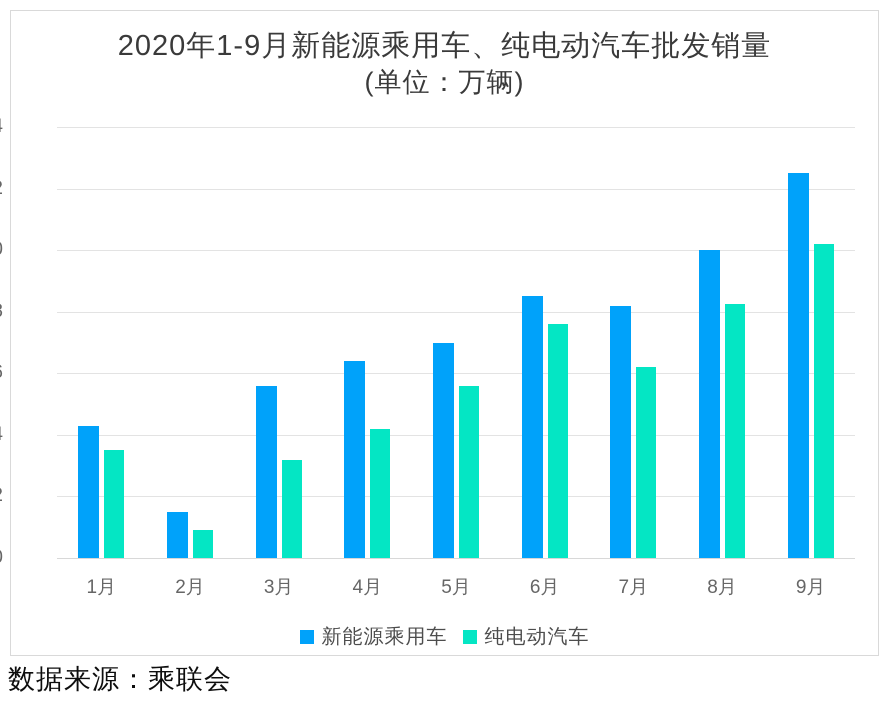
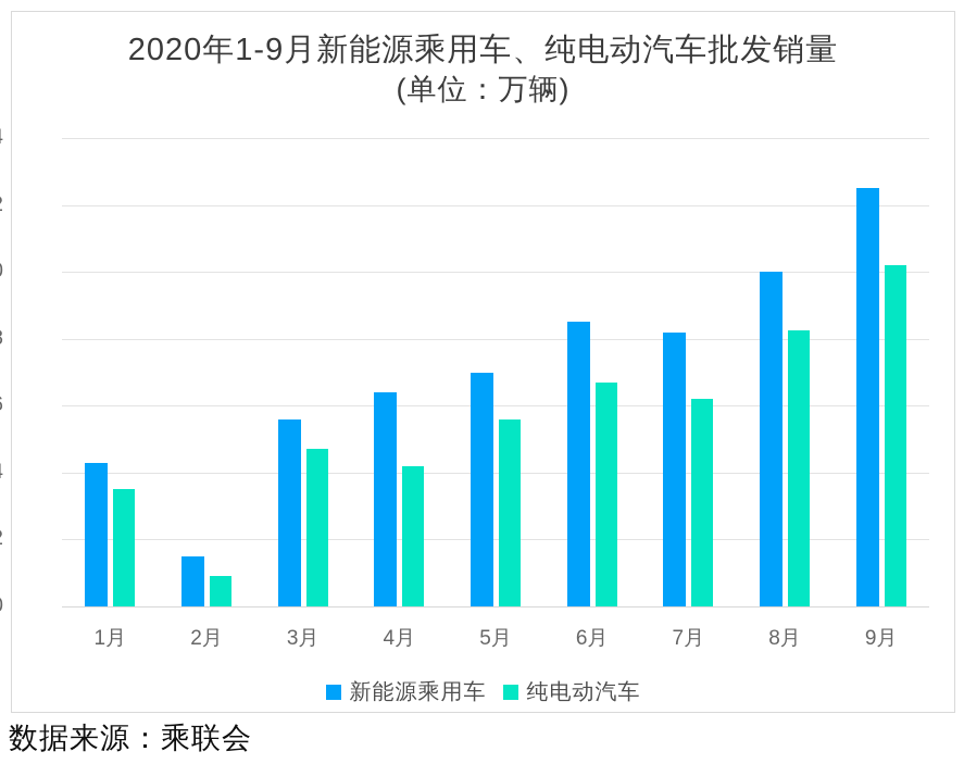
纯电动汽车/3月: 3.2 -> 4.7
纯电动汽车/6月: 7.6 -> 6.7
